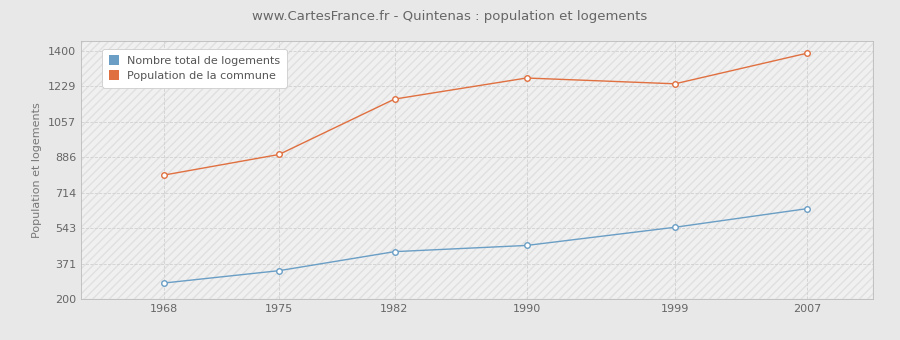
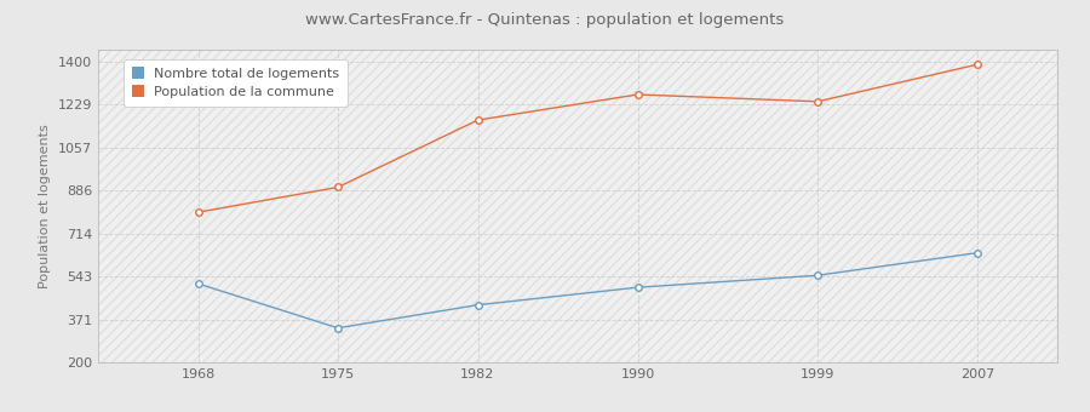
Nombre total de logements/1968: 278 -> 515
Nombre total de logements/1990: 460 -> 500
